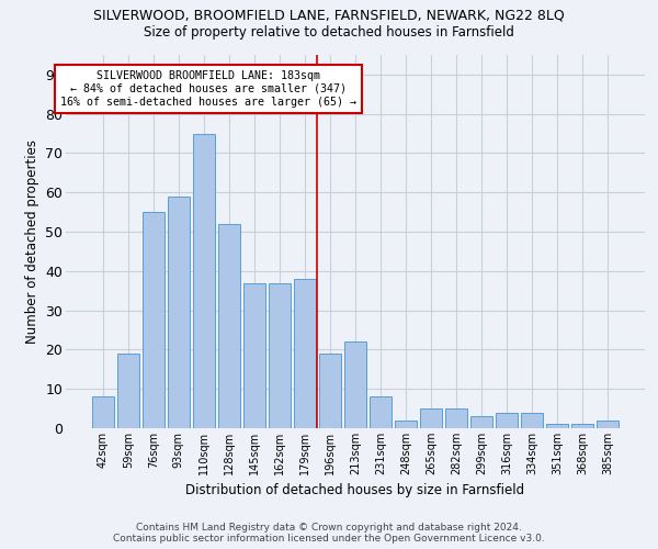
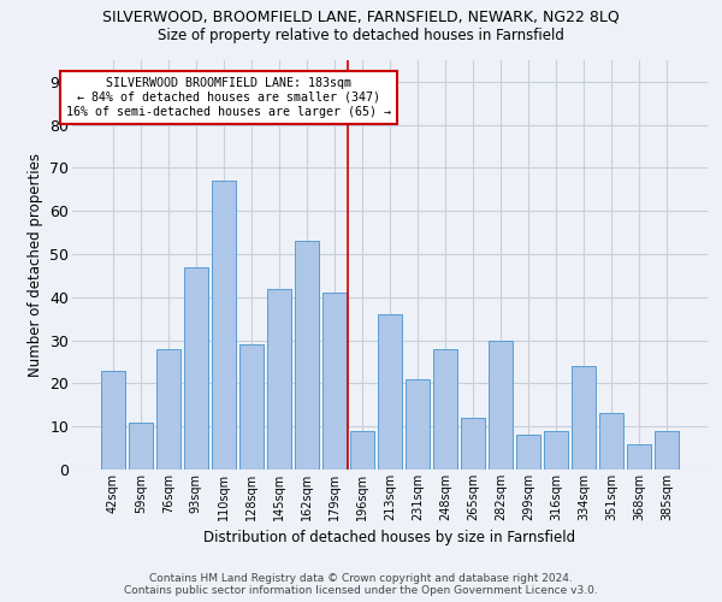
42sqm: 8 -> 23
59sqm: 19 -> 11
76sqm: 55 -> 28
93sqm: 59 -> 47
110sqm: 75 -> 67
128sqm: 52 -> 29
145sqm: 37 -> 42
162sqm: 37 -> 53
179sqm: 38 -> 41
196sqm: 19 -> 9
213sqm: 22 -> 36
231sqm: 8 -> 21
248sqm: 2 -> 28
265sqm: 5 -> 12
282sqm: 5 -> 30
299sqm: 3 -> 8
316sqm: 4 -> 9
334sqm: 4 -> 24
351sqm: 1 -> 13
368sqm: 1 -> 6
385sqm: 2 -> 9
